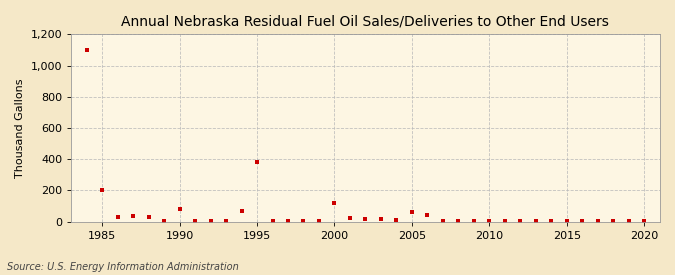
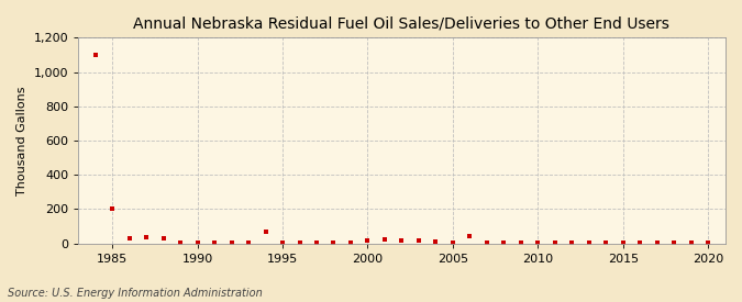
1990: 80 -> 0
1995: 380 -> 0
2000: 120 -> 20
2005: 60 -> 0
